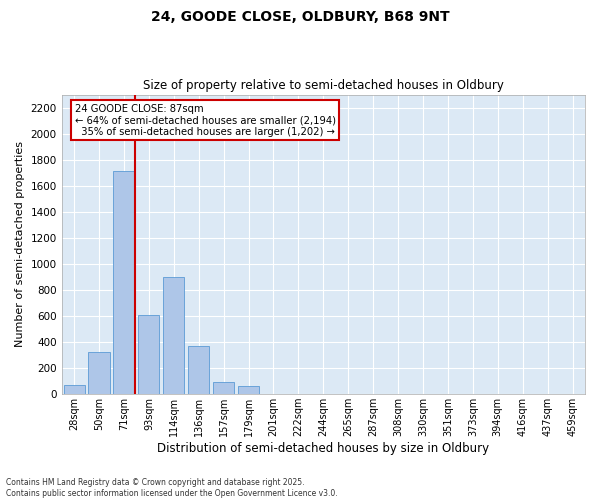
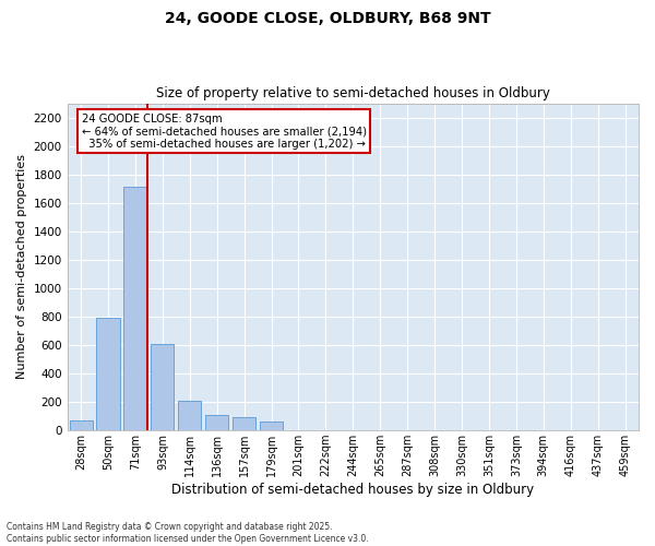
50sqm: 320 -> 790
114sqm: 900 -> 210
136sqm: 370 -> 100
